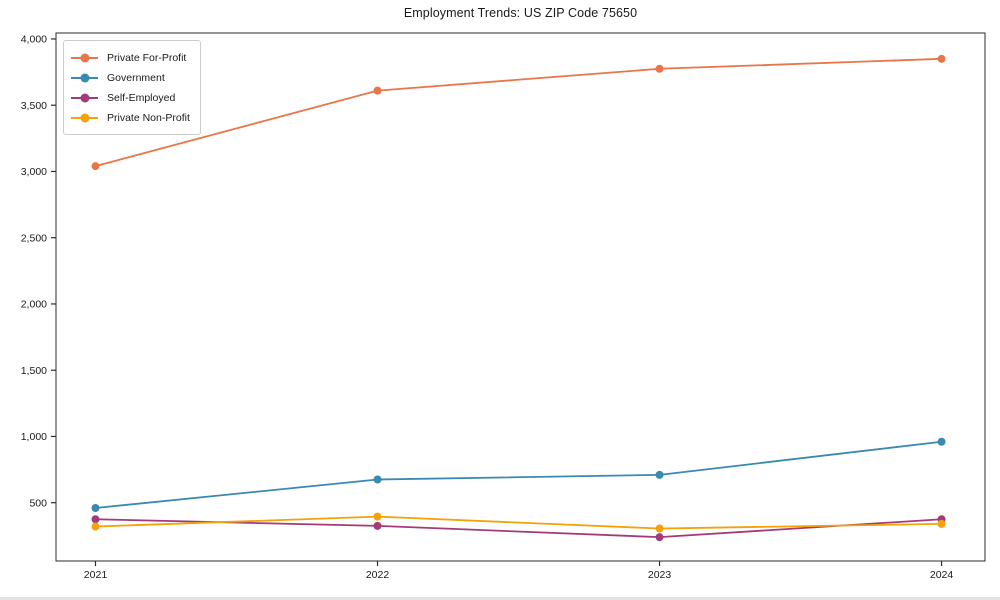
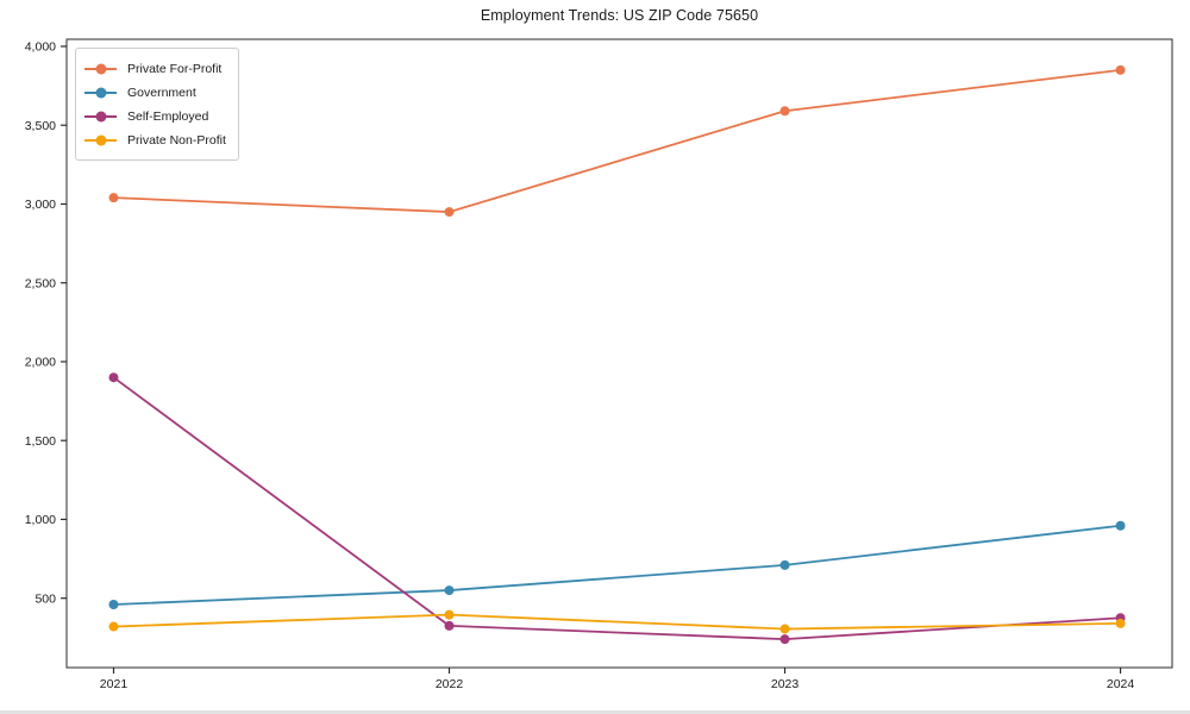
Self-Employed/2021: 380 -> 1900
Private For-Profit/2022: 3610 -> 2950
Government/2022: 680 -> 550
Private For-Profit/2023: 3780 -> 3590
